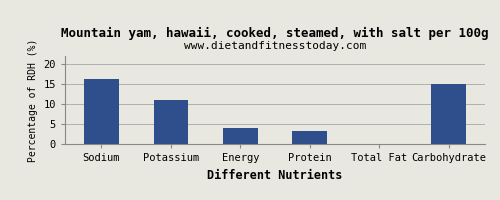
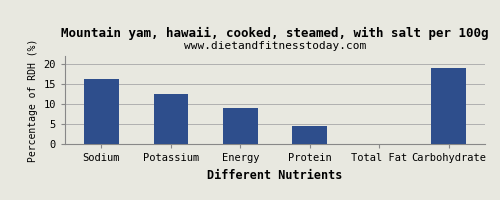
Potassium: 11.0 -> 12.5
Energy: 4.0 -> 9.0
Protein: 3.2 -> 4.5
Carbohydrate: 15.1 -> 19.0
